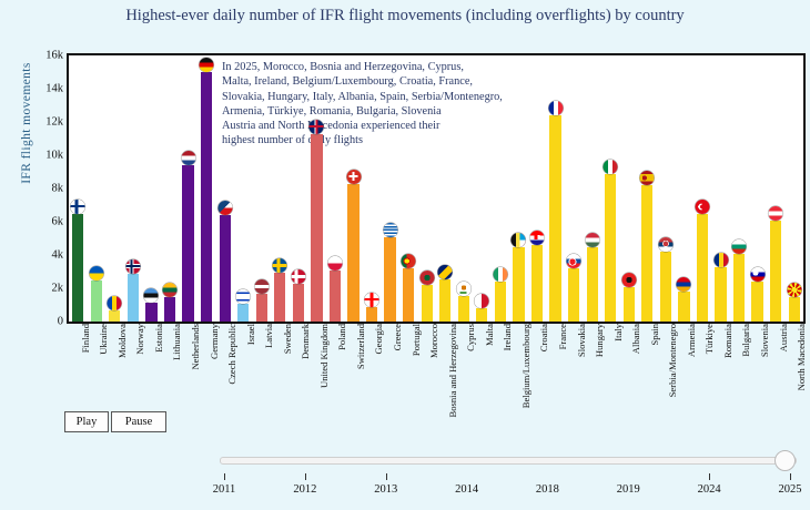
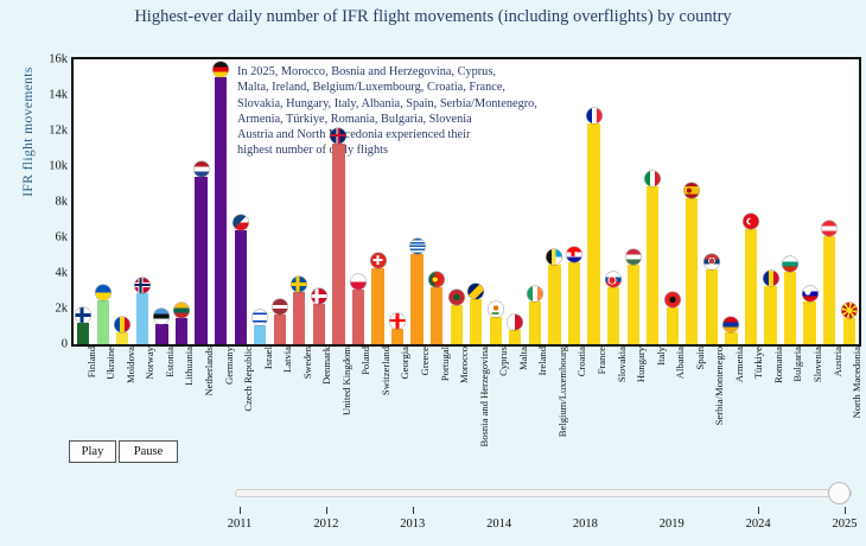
Finland: 6.5k -> 1.2k
Switzerland: 8.3k -> 4.3k
Armenia: 1.8k -> 0.7k
